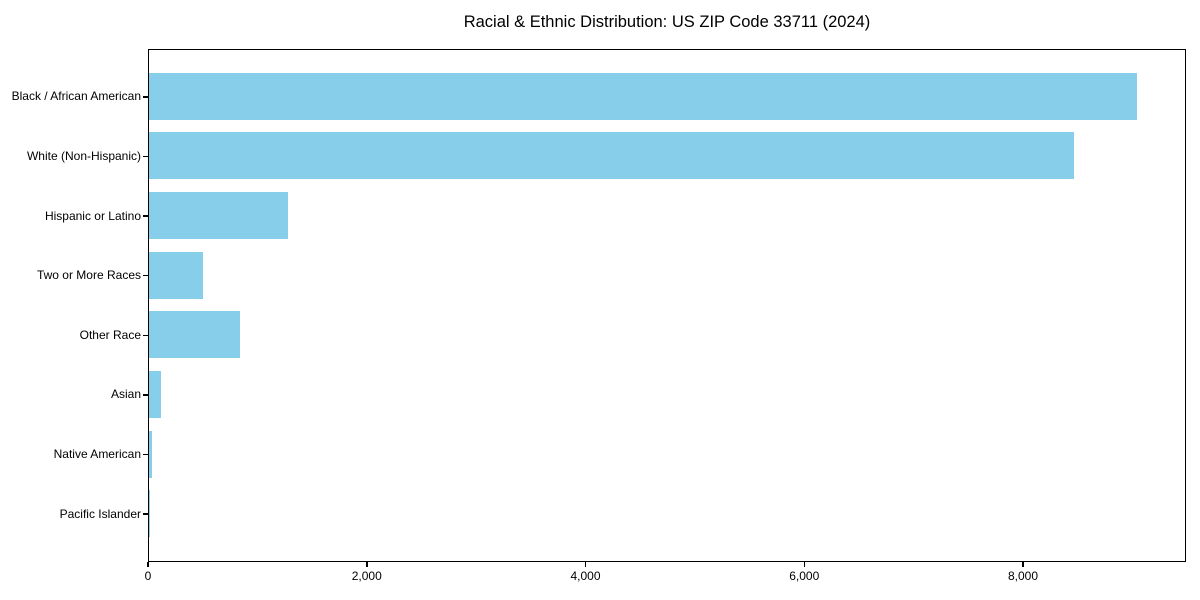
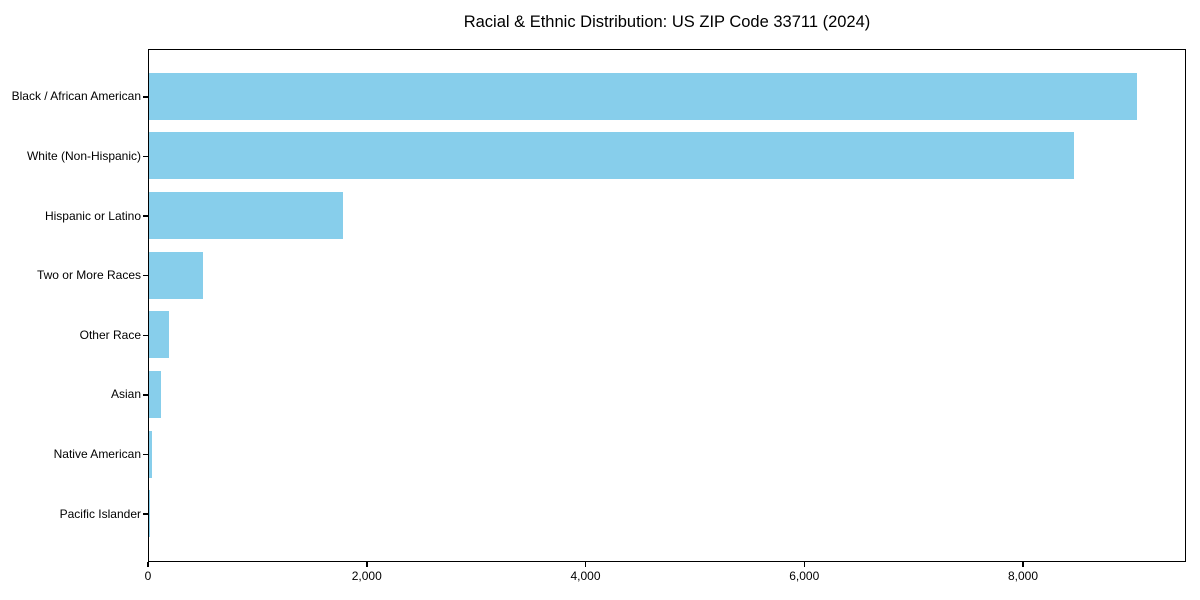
Hispanic or Latino: 1270 -> 1770
Other Race: 830 -> 180
